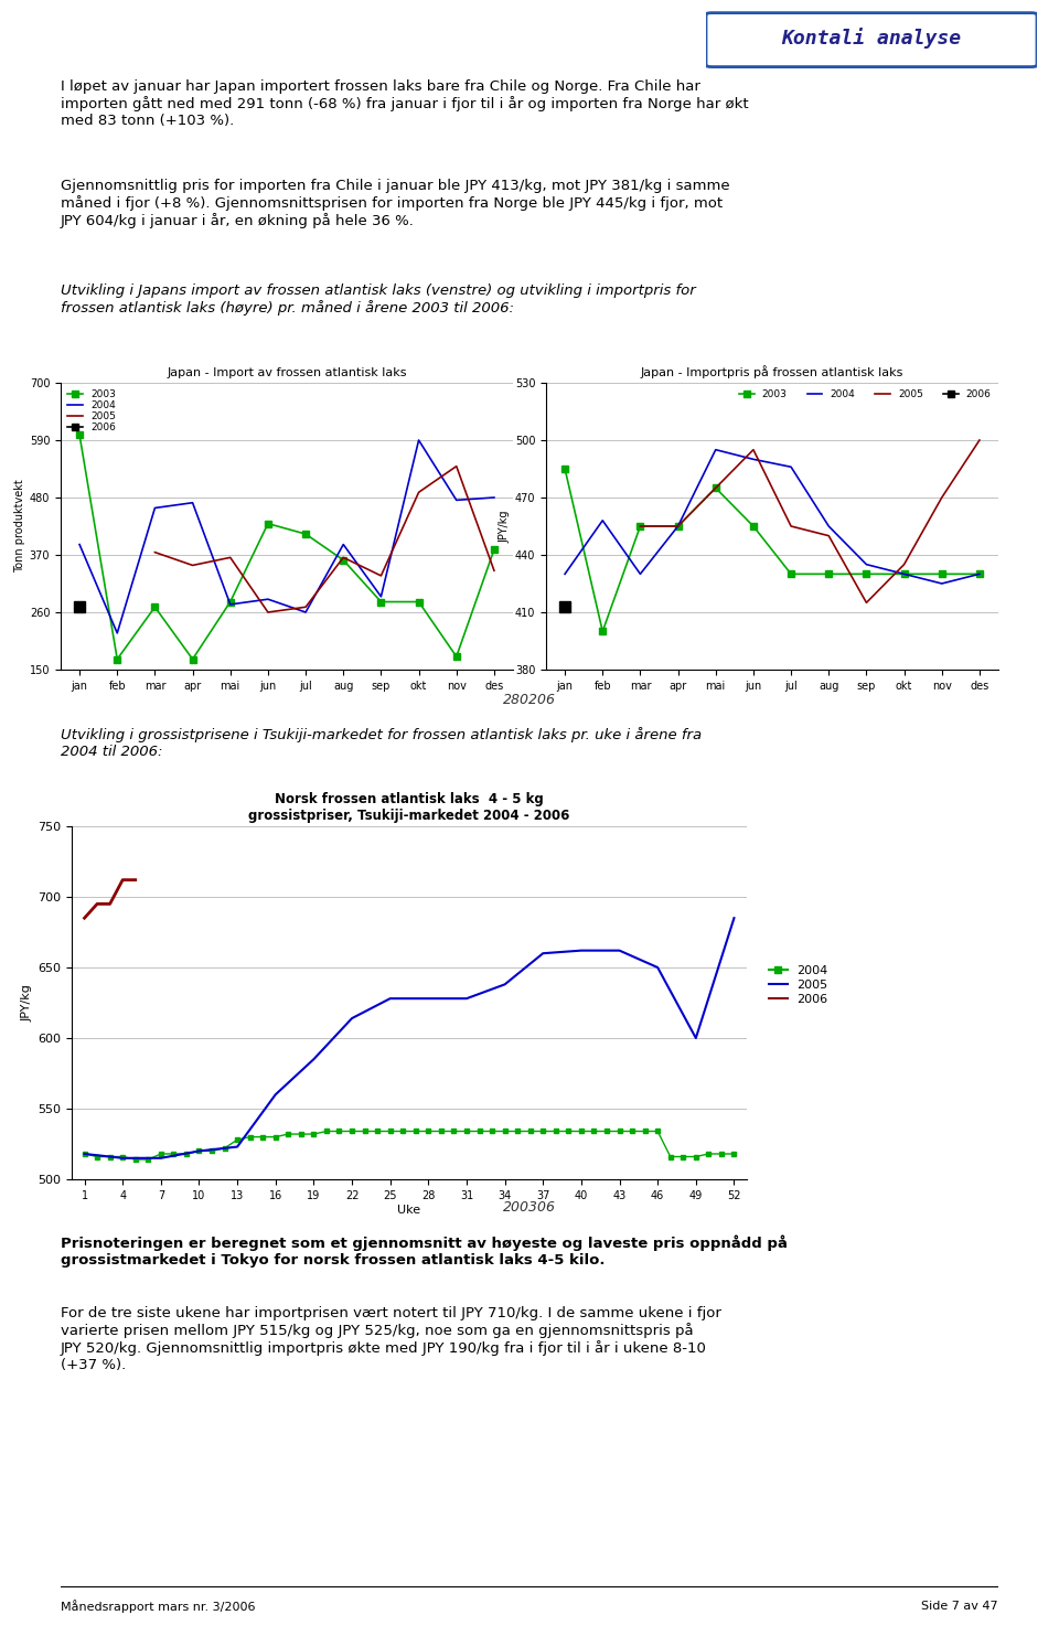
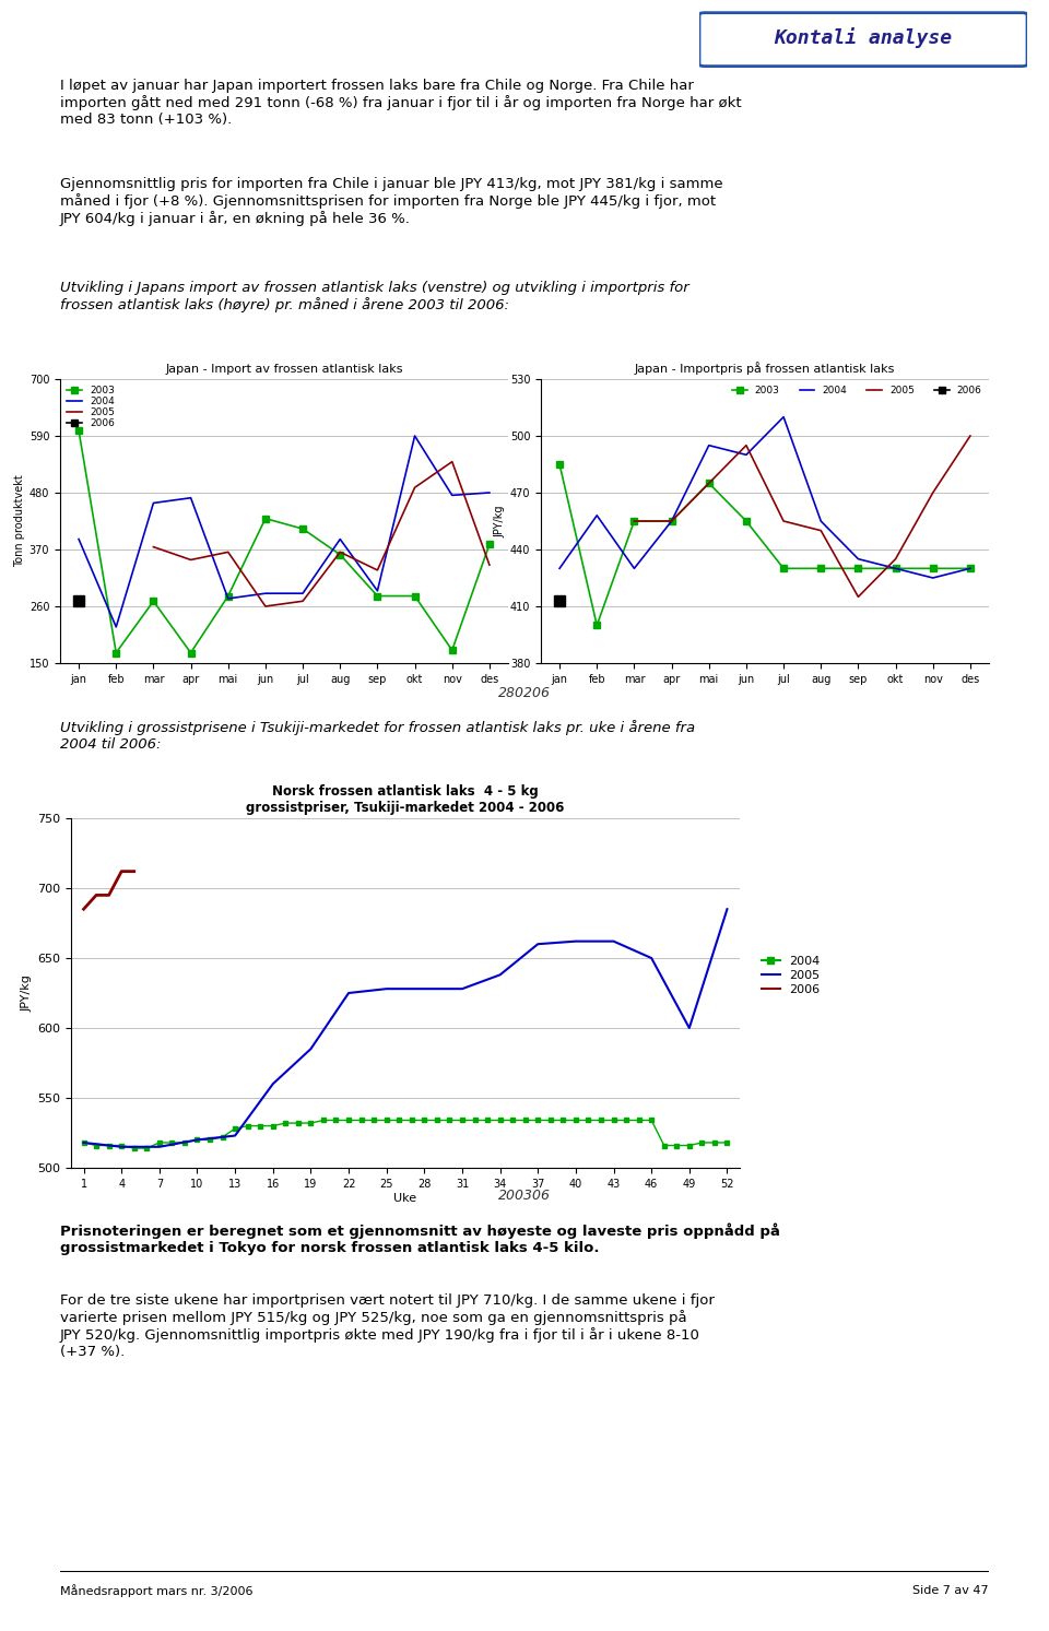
Japan - Import av frossen atlantisk laks/2004/jul: 260 -> 285
Japan - Importpris på frossen atlantisk laks/2004/jul: 486 -> 510
2005/22: 614 -> 625
